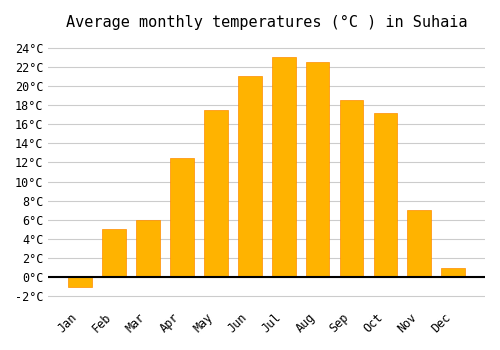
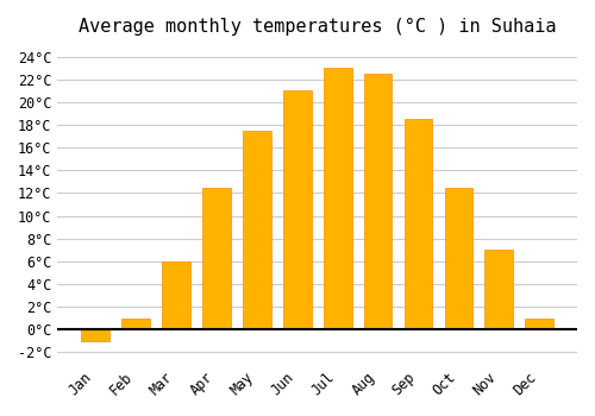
Feb: 5.0°C -> 1.0°C
Oct: 17.2°C -> 12.5°C
